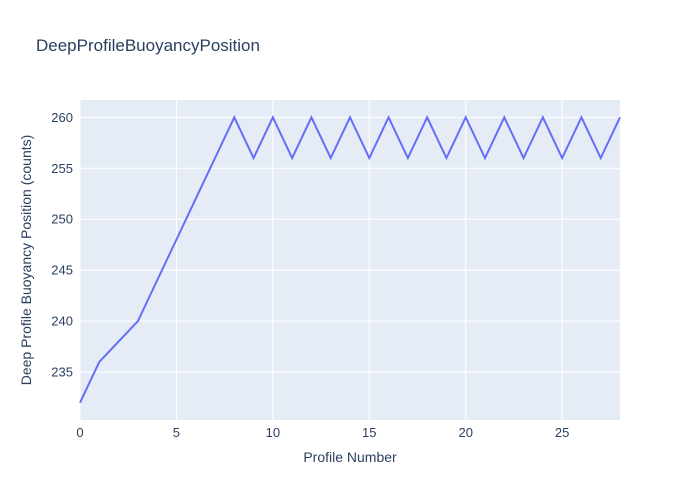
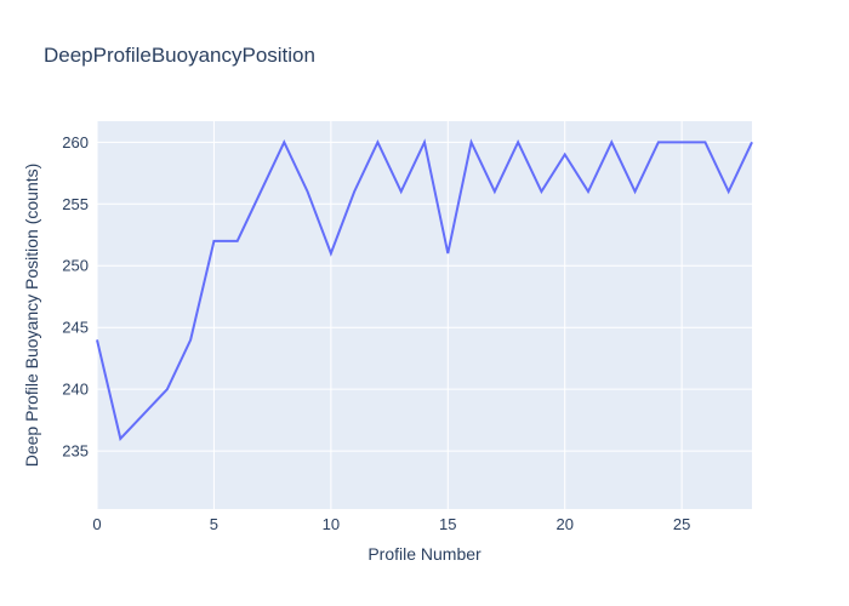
0: 232 -> 244
5: 248 -> 252
10: 260 -> 251
15: 256 -> 251
20: 260 -> 259
25: 256 -> 260
